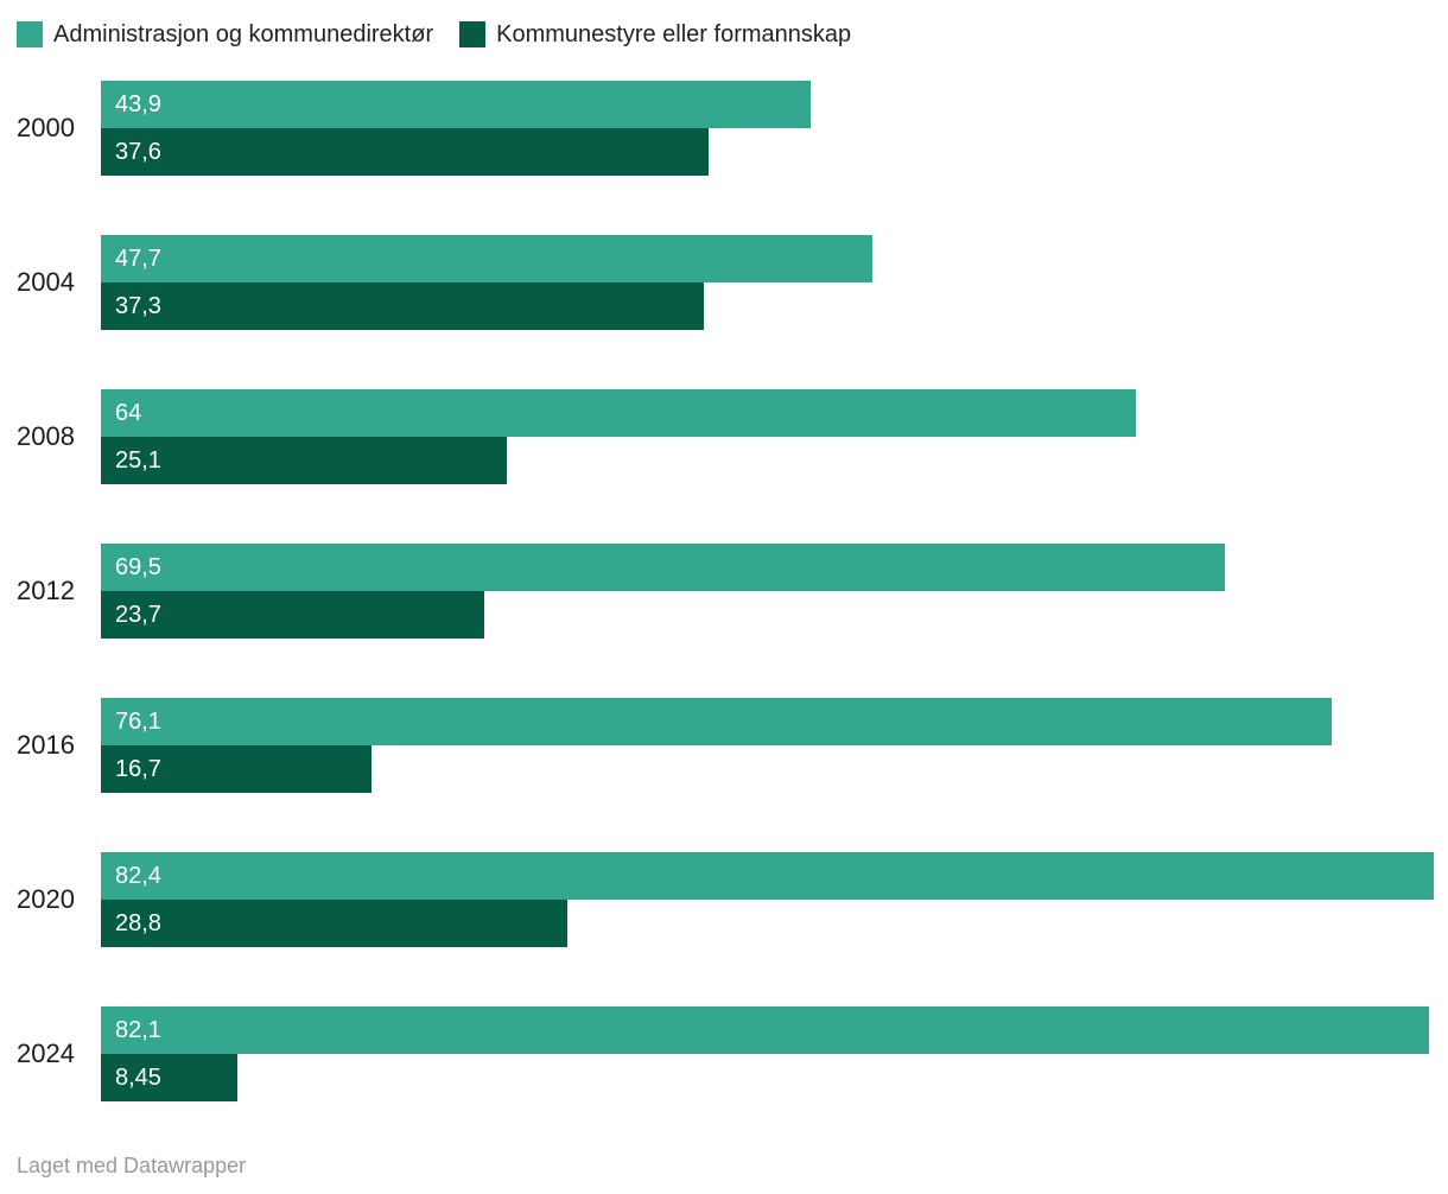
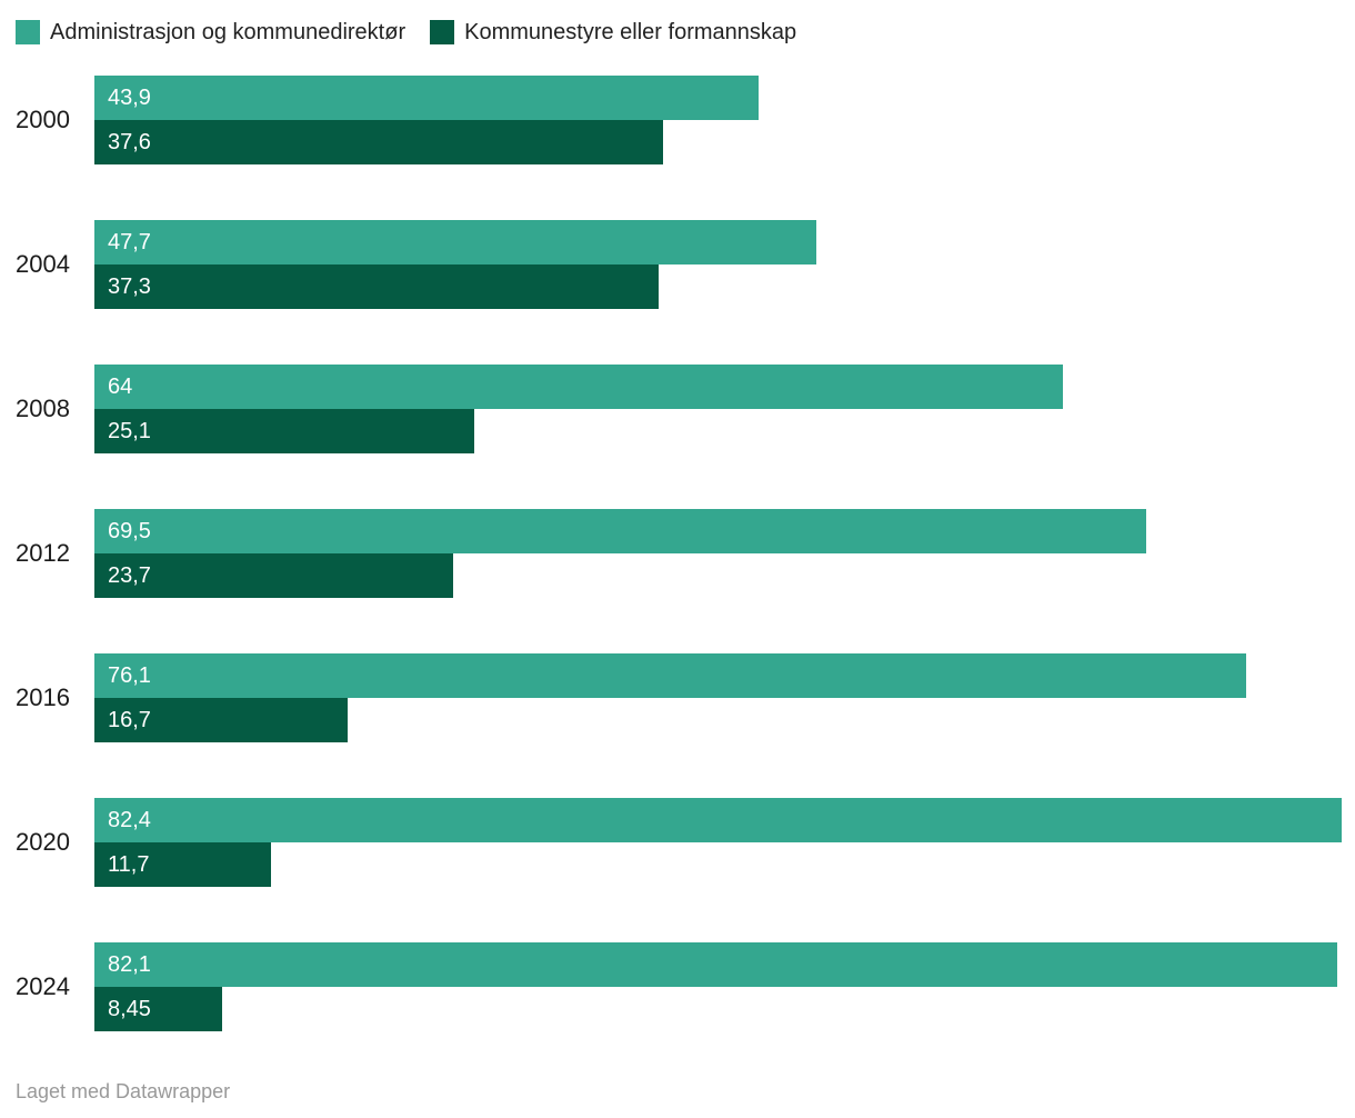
Kommunestyre eller formannskap/2020: 28,8 -> 11,7
